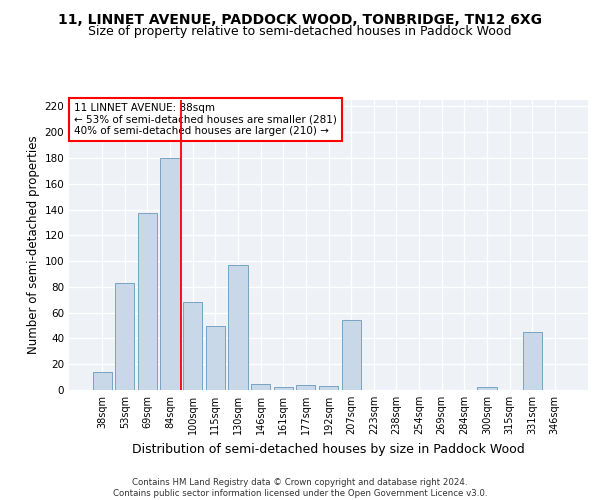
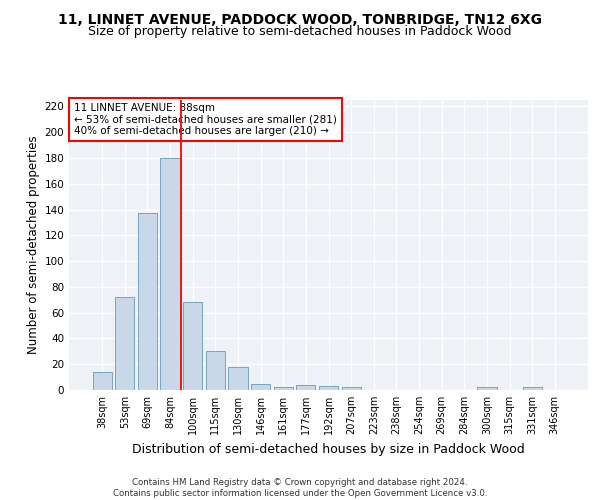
53sqm: 83 -> 72
115sqm: 50 -> 30
130sqm: 97 -> 18
207sqm: 54 -> 2
331sqm: 45 -> 2
